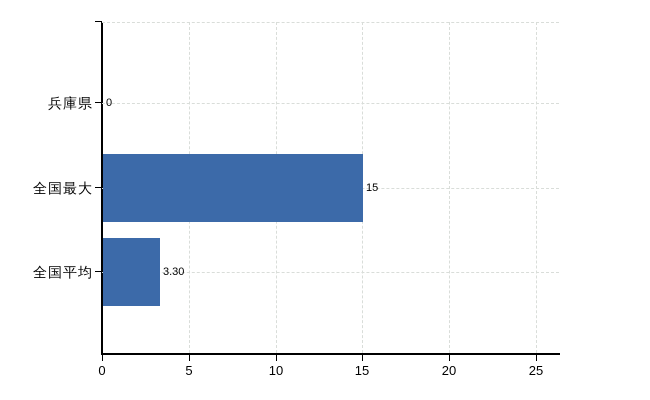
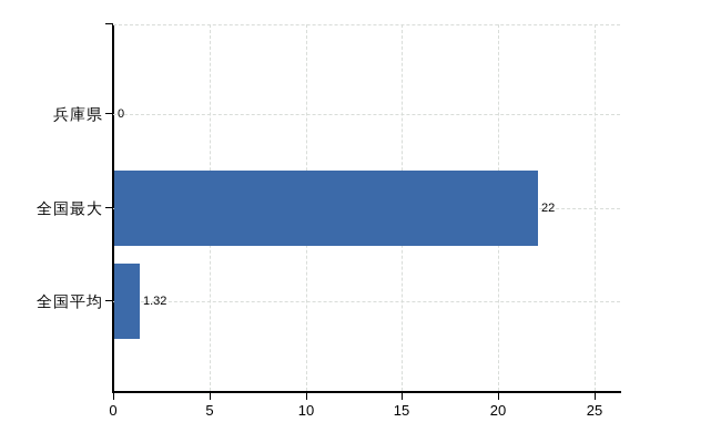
全国最大: 15 -> 22
全国平均: 3.30 -> 1.32
